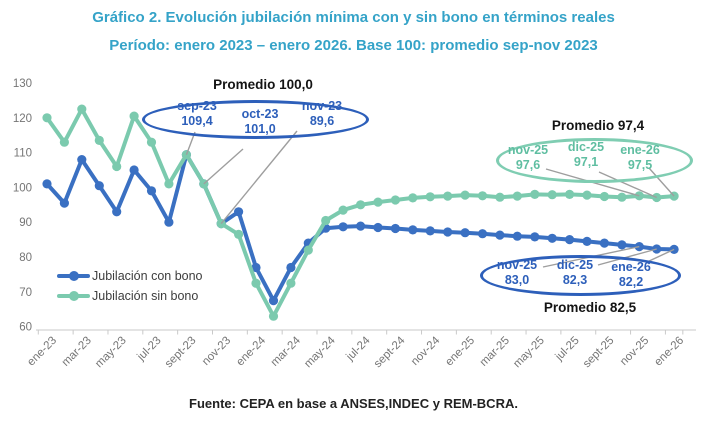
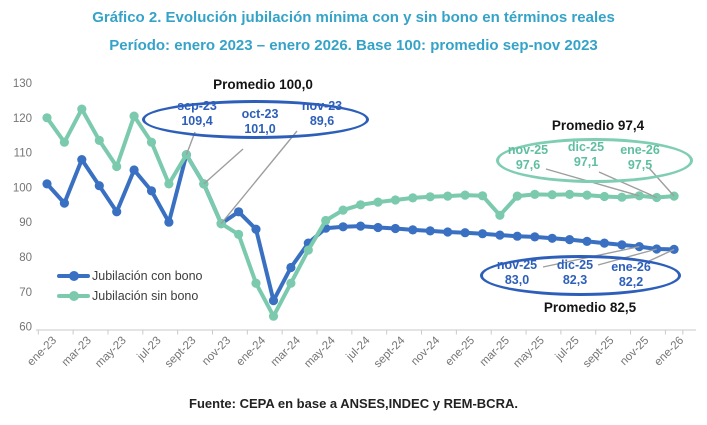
Jubilación con bono/ene-24: 77 -> 88
Jubilación sin bono/mar-25: 97 -> 92
